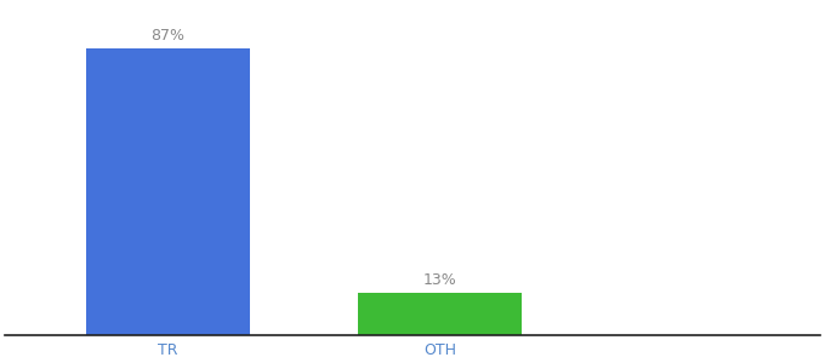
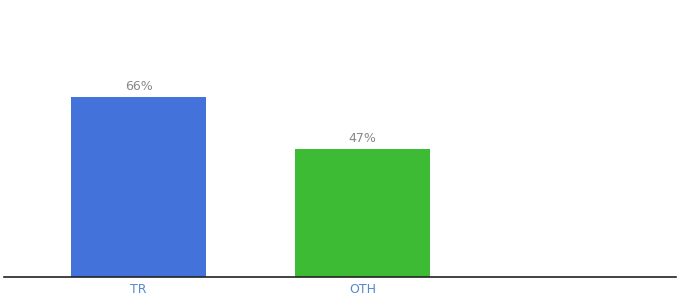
TR: 87% -> 66%
OTH: 13% -> 47%
